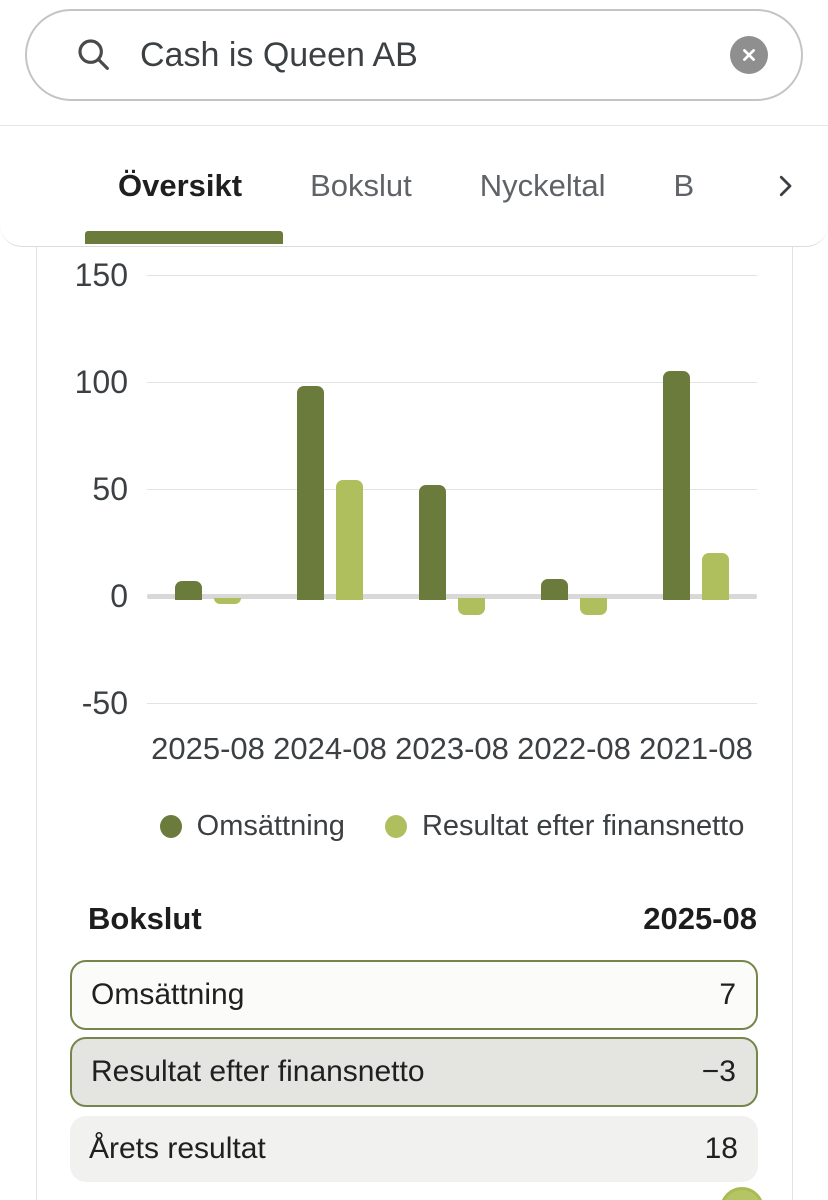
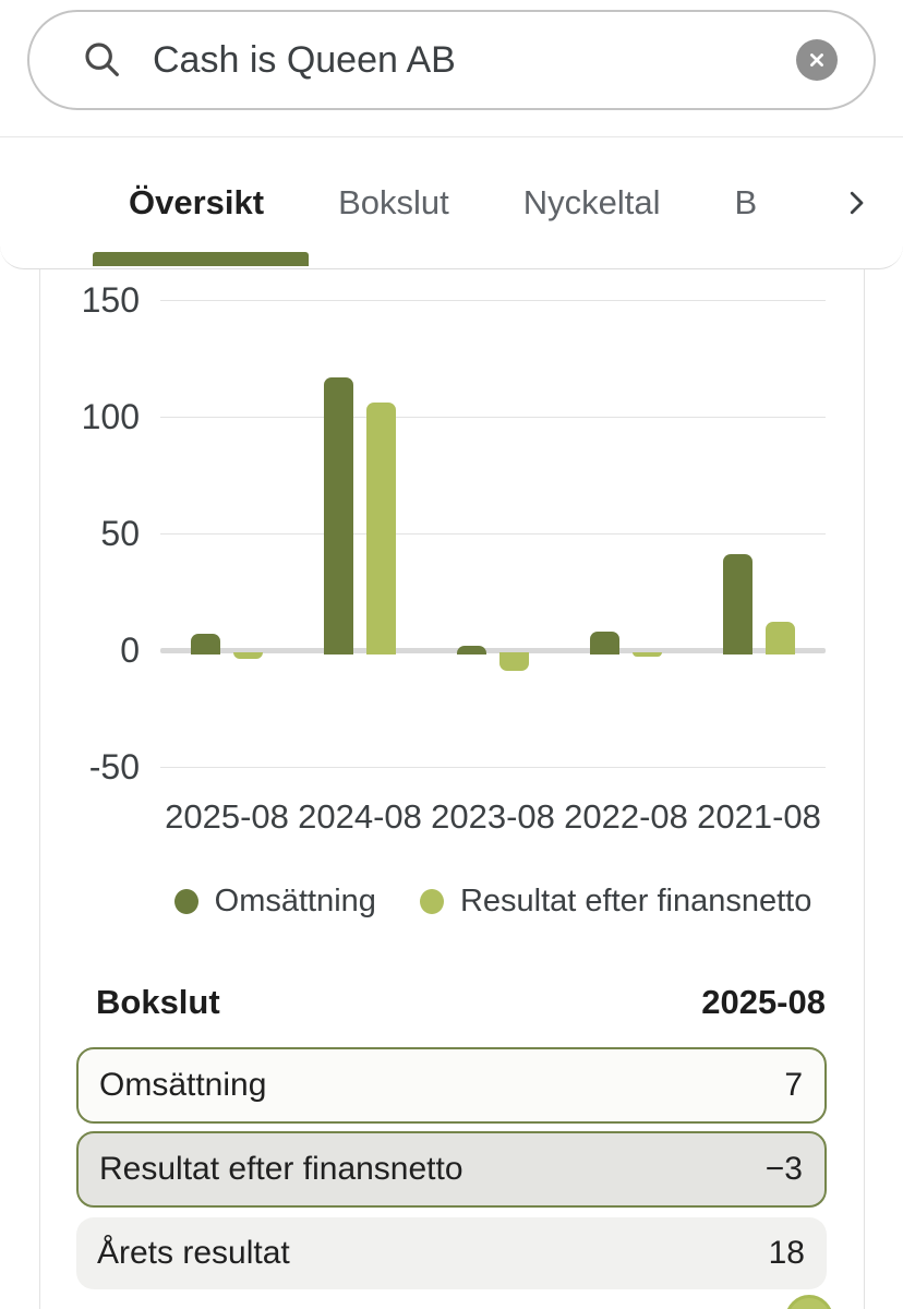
Omsättning/2024-08: 98 -> 117
Resultat efter finansnetto/2024-08: 54 -> 106
Omsättning/2023-08: 52 -> 2
Resultat efter finansnetto/2022-08: -8 -> -2
Omsättning/2021-08: 105 -> 41
Resultat efter finansnetto/2021-08: 20 -> 12
